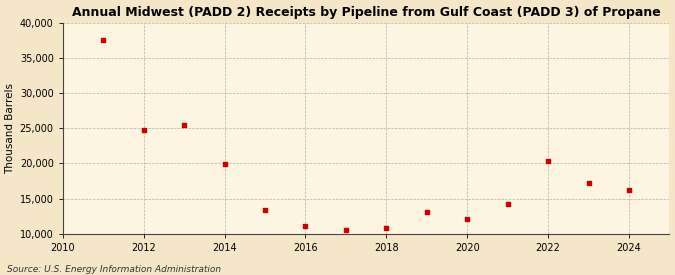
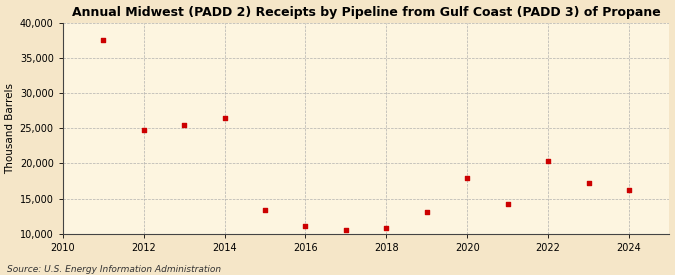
2014: 19,900 -> 26,400
2020: 12,100 -> 18,000
